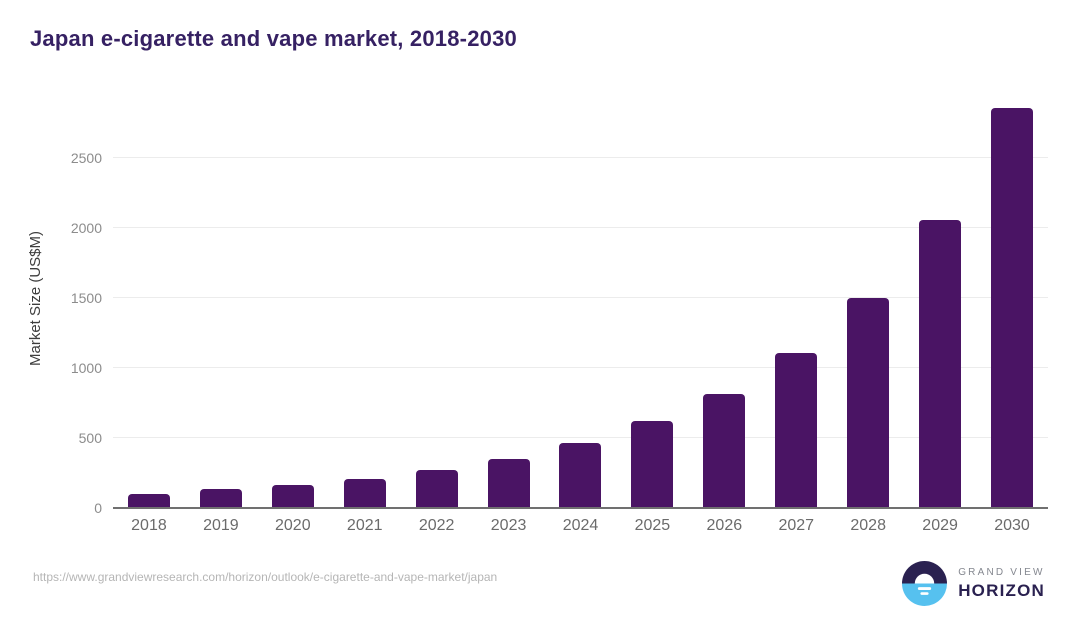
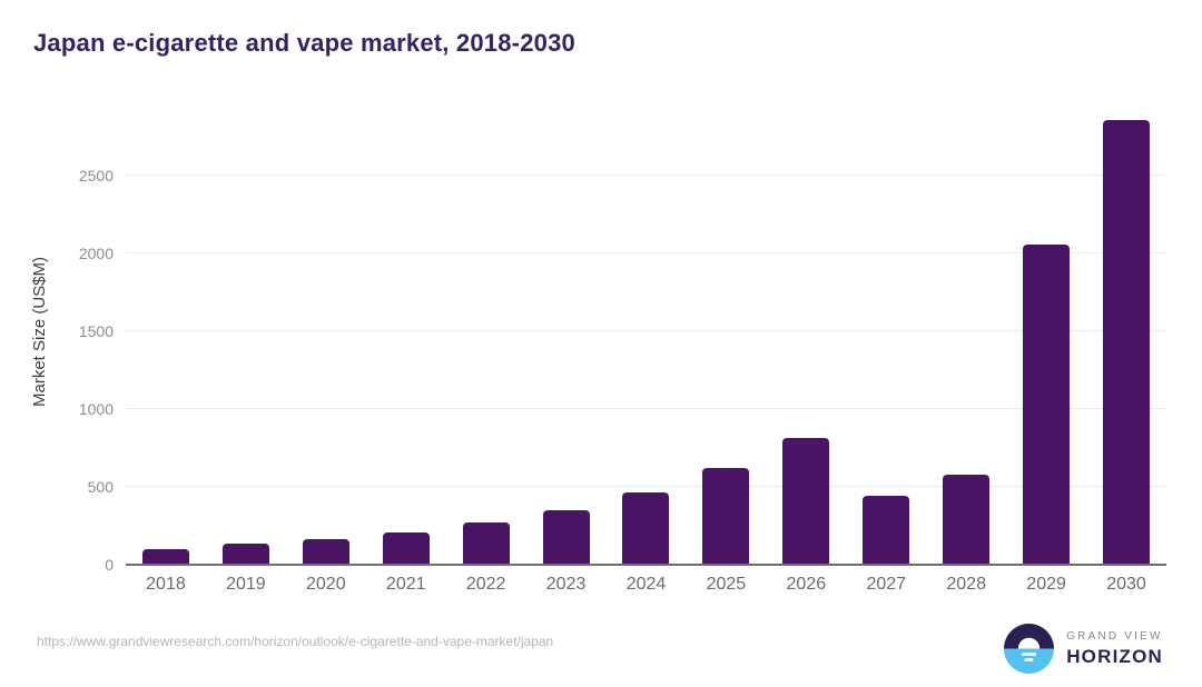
2027: 1110 -> 440
2028: 1500 -> 580
